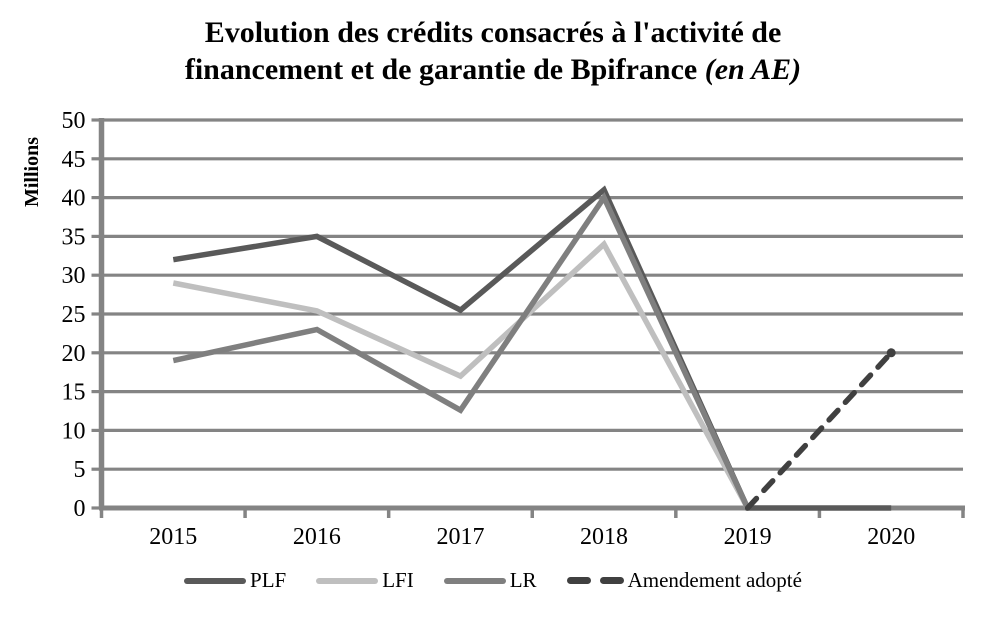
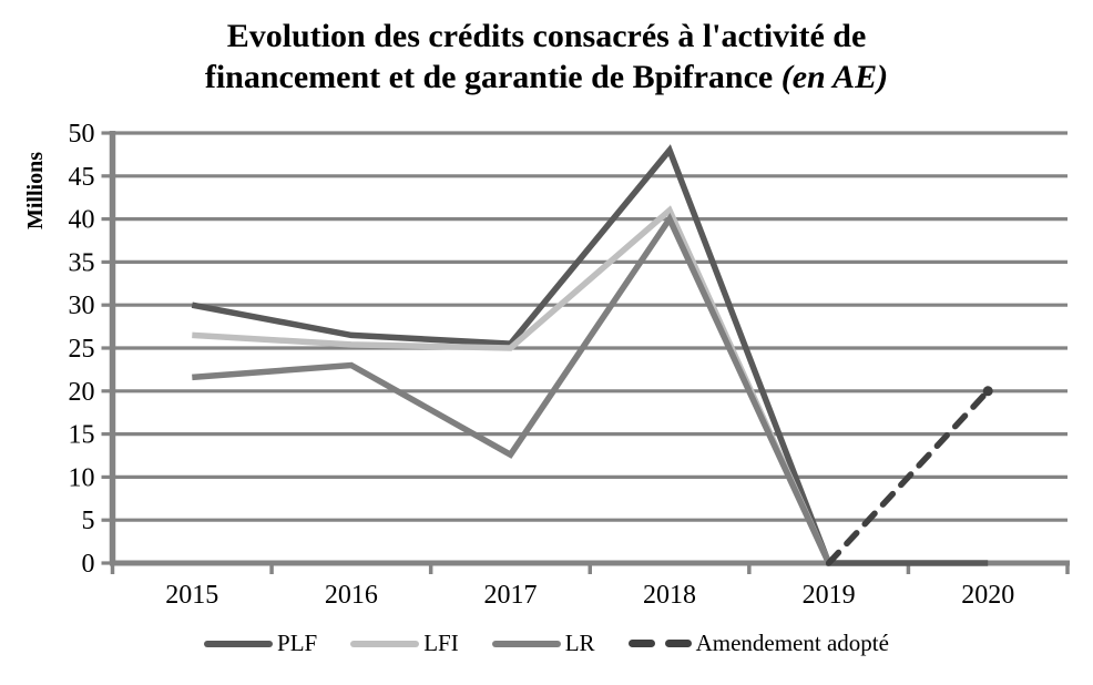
PLF/2015: 32 -> 30
LFI/2015: 29 -> 26
LR/2015: 19 -> 22
PLF/2016: 35 -> 26
LFI/2017: 17 -> 25
PLF/2018: 41 -> 48
LFI/2018: 34 -> 41
